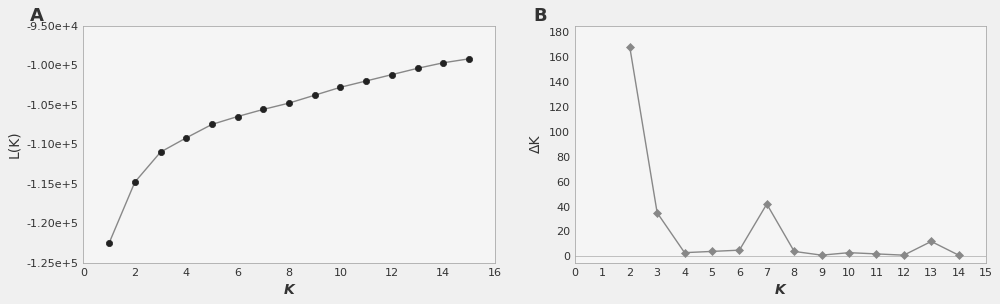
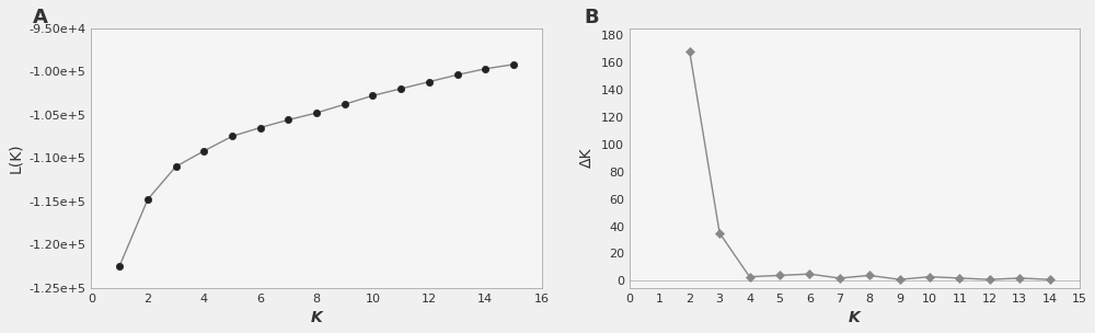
7: 42 -> 2
13: 12 -> 2
